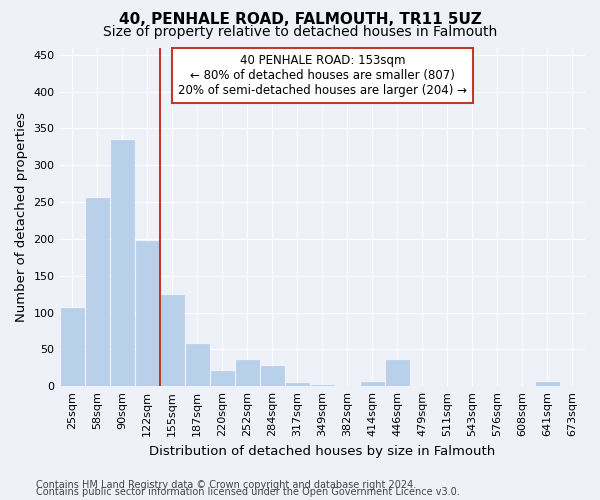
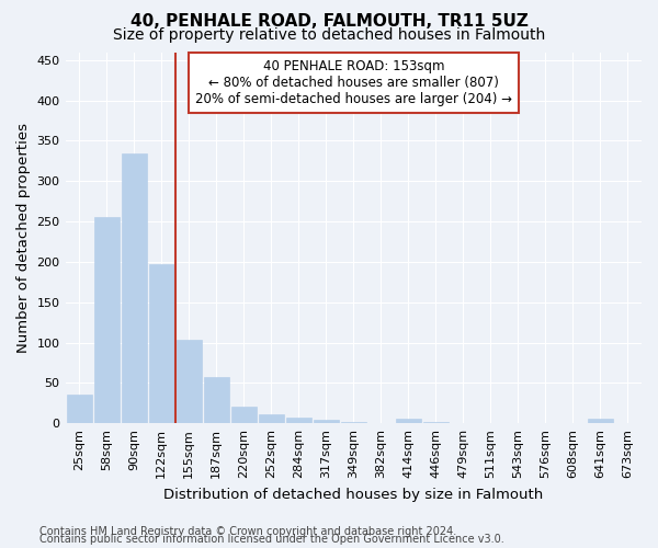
25sqm: 106 -> 35
155sqm: 124 -> 104
252sqm: 36 -> 11
284sqm: 28 -> 7
446sqm: 36 -> 1
